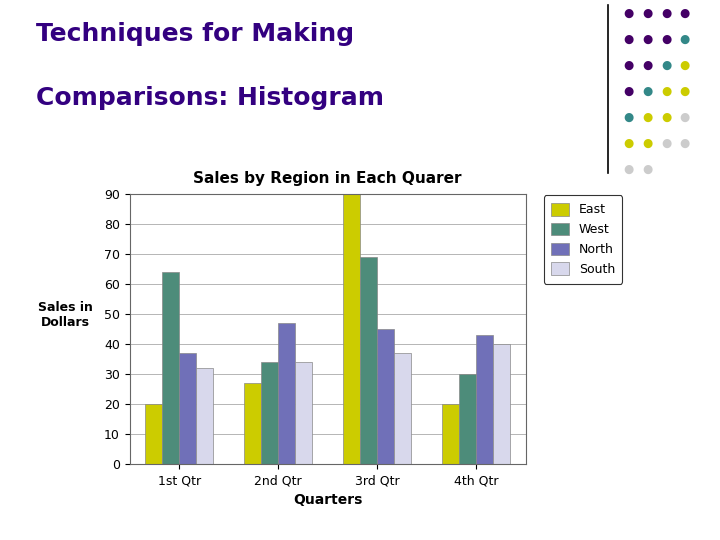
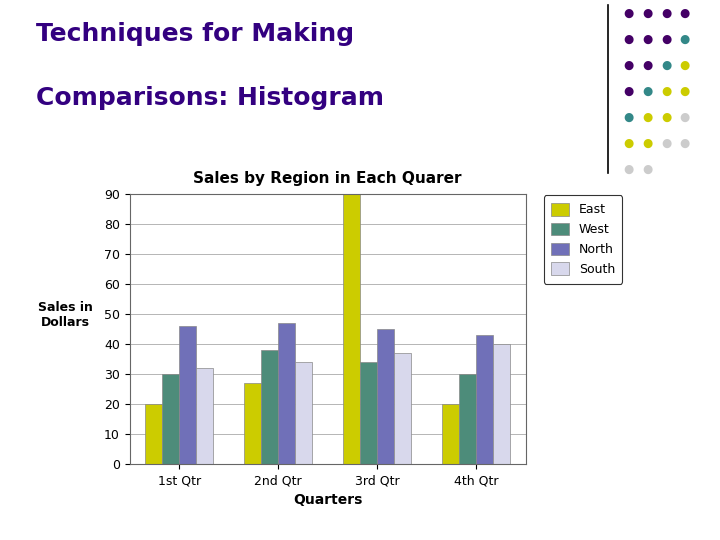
West/1st Qtr: 64 -> 30
North/1st Qtr: 37 -> 46
West/2nd Qtr: 34 -> 38
West/3rd Qtr: 69 -> 34
